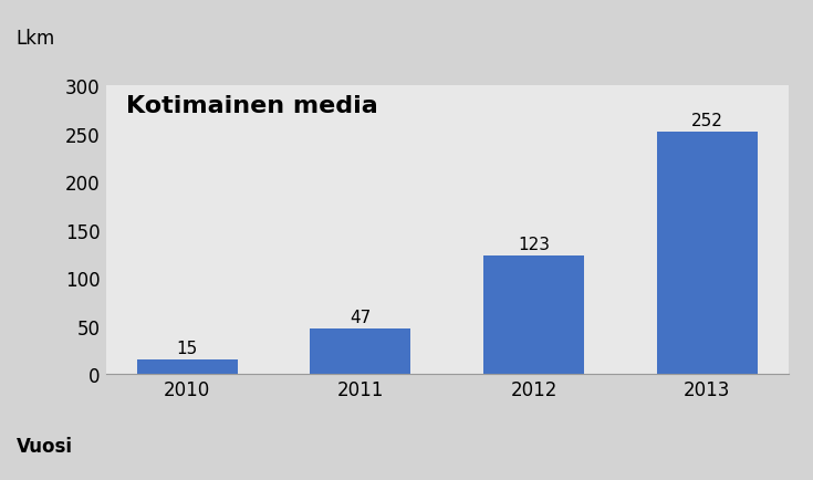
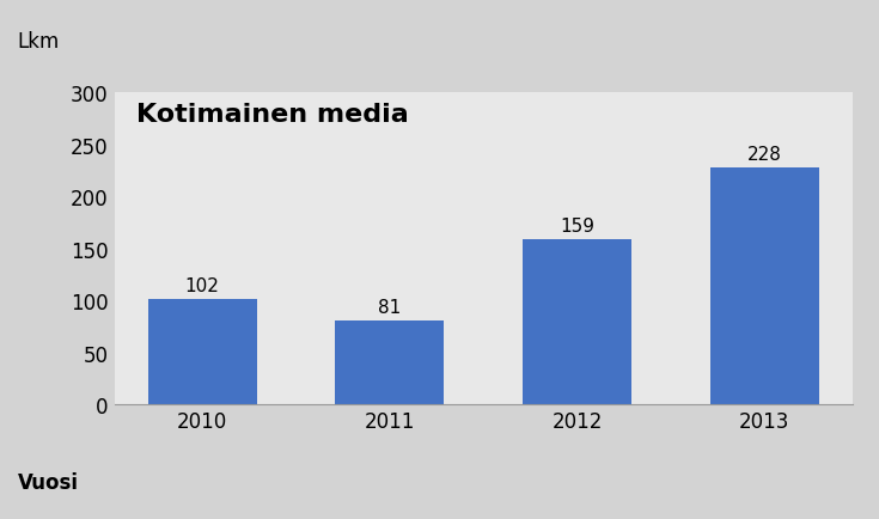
2010: 15 -> 102
2011: 47 -> 81
2012: 123 -> 159
2013: 252 -> 228
